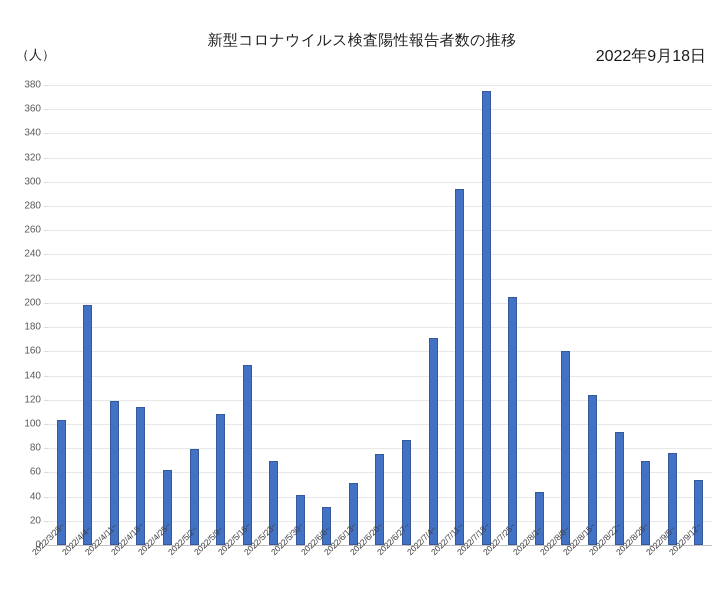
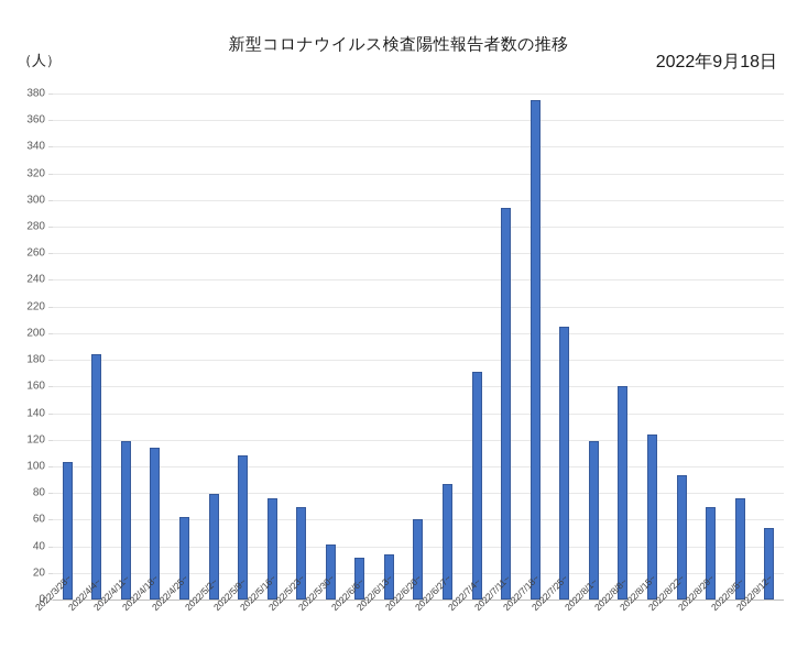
2022/4/4~: 198 -> 184
2022/5/16~: 149 -> 76
2022/6/13~: 51 -> 34
2022/6/20~: 75 -> 60
2022/8/1~: 44 -> 119
